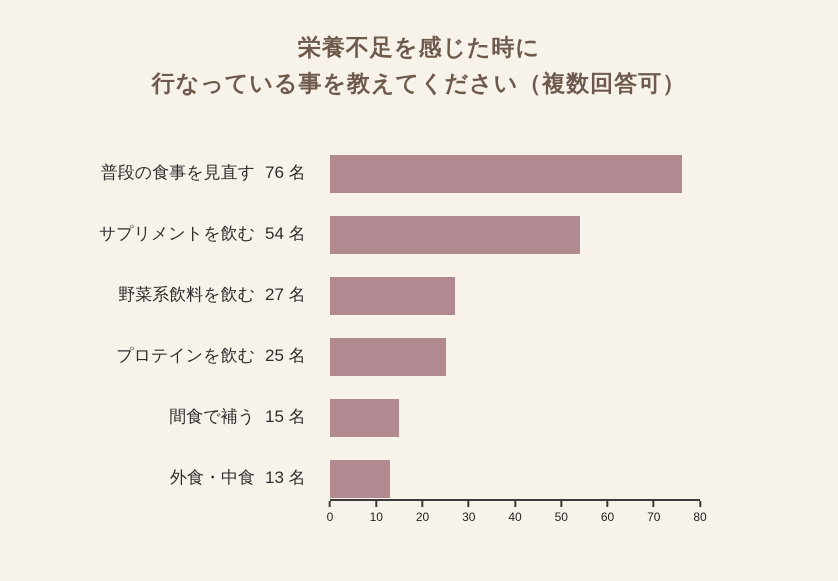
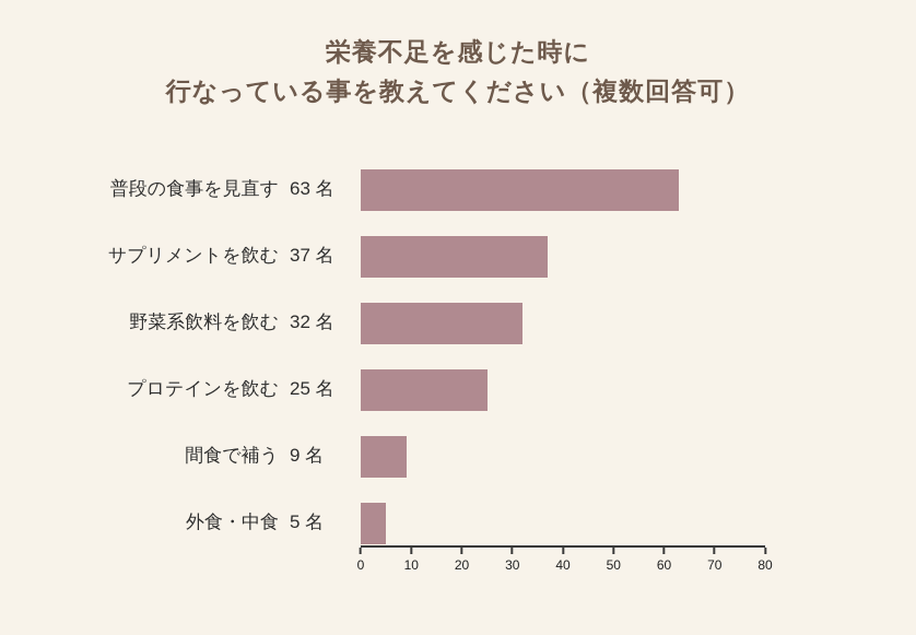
普段の食事を見直す: 76 -> 63
サプリメントを飲む: 54 -> 37
野菜系飲料を飲む: 27 -> 32
間食で補う: 15 -> 9
外食・中食: 13 -> 5
